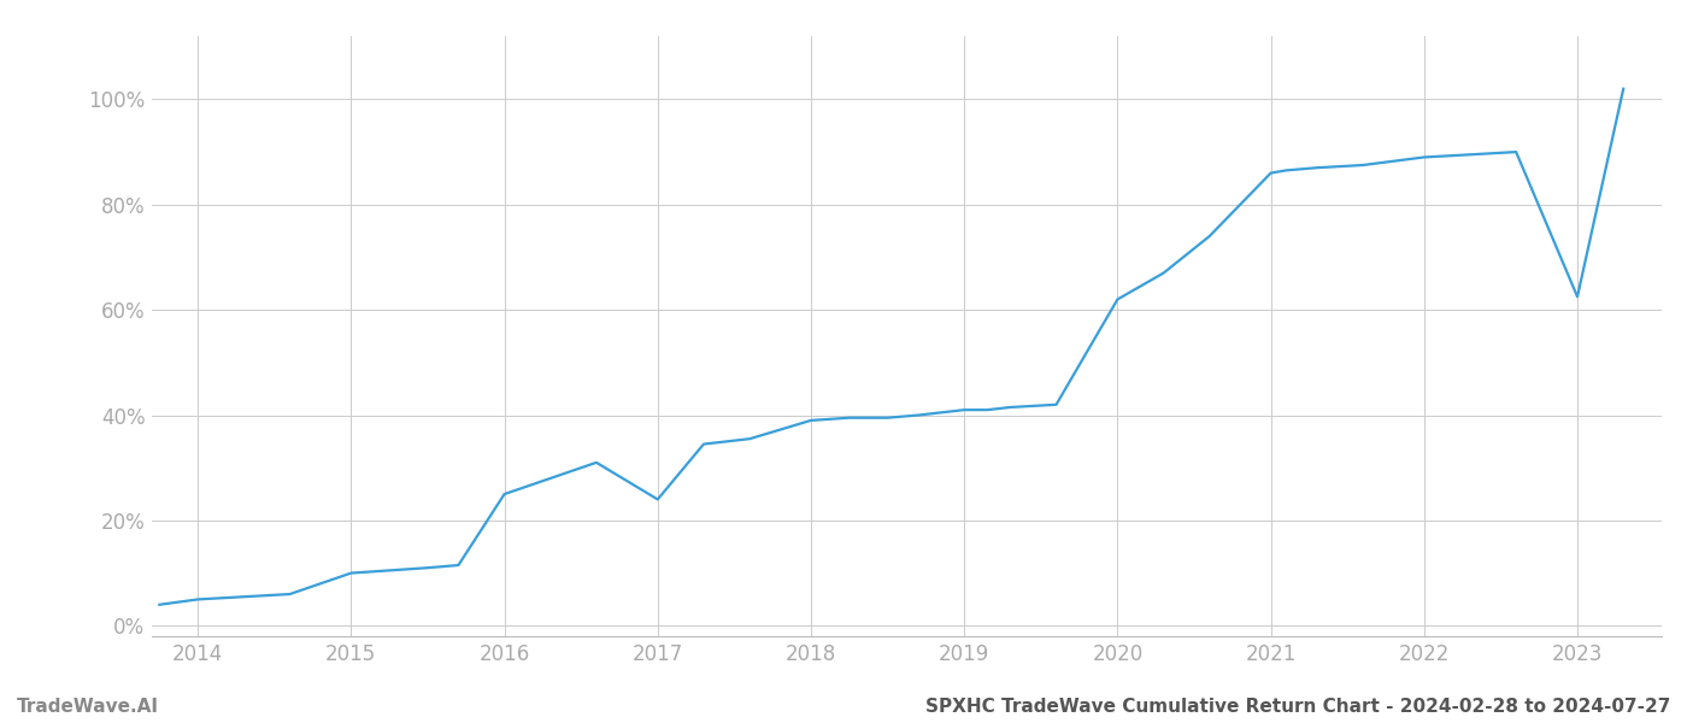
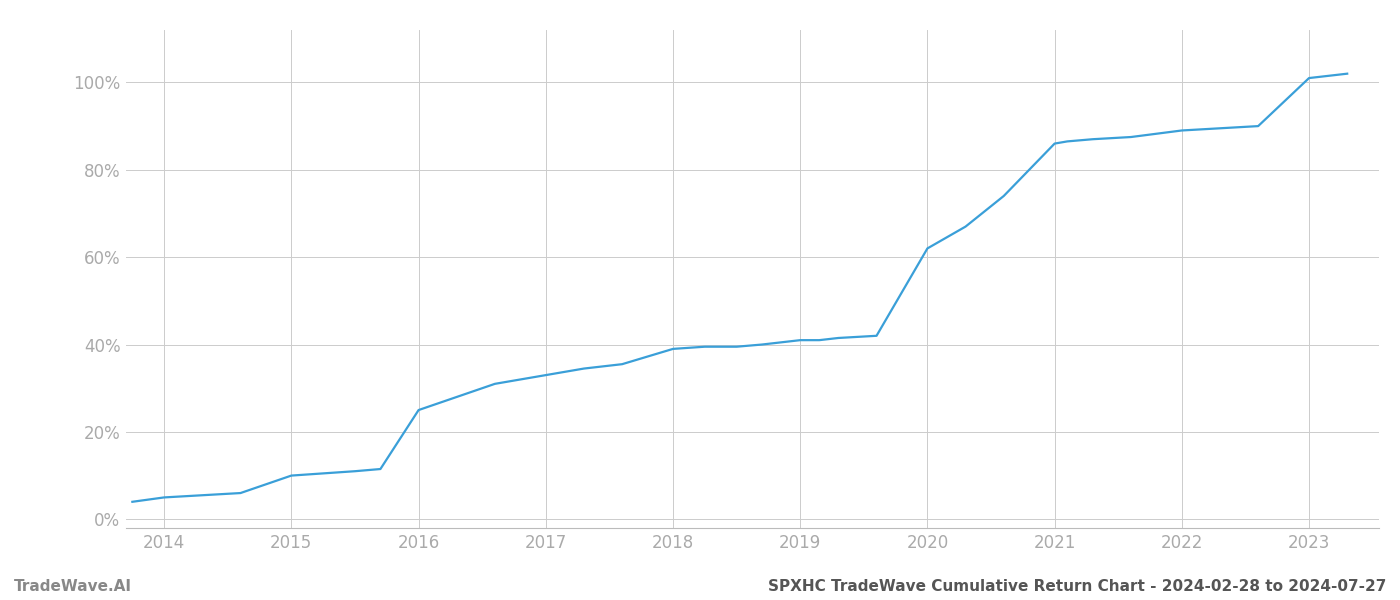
2017: 24.0% -> 33.0%
2023: 62.5% -> 101.0%
